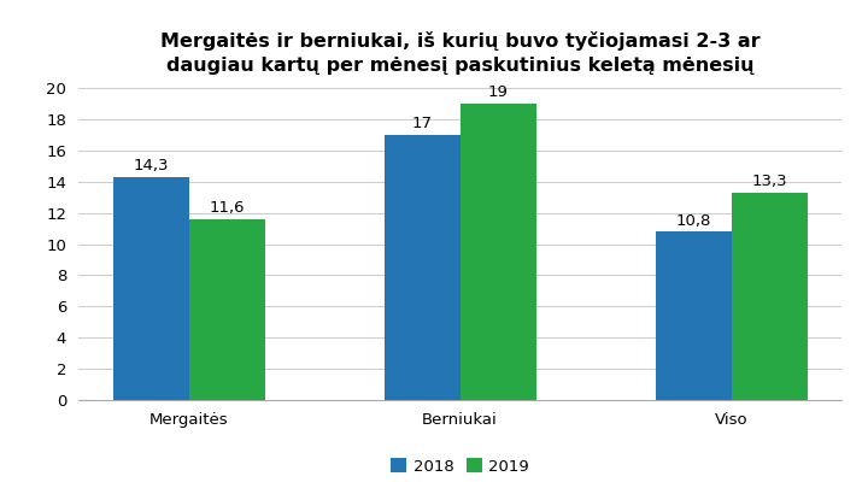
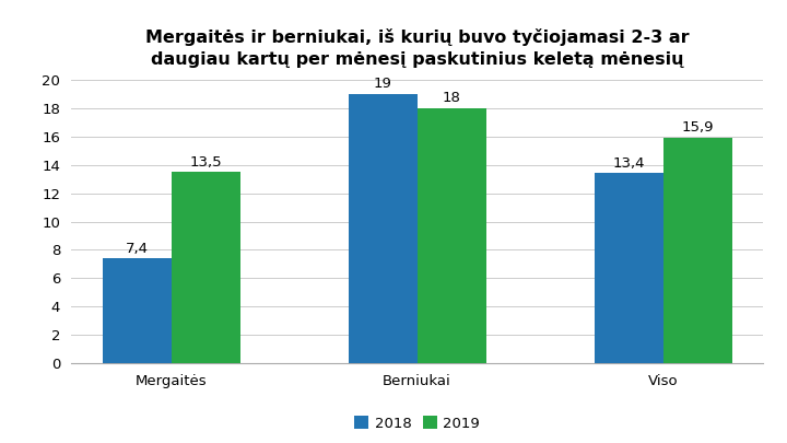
2018/Mergaitės: 14,3 -> 7,4
2019/Mergaitės: 11,6 -> 13,5
2018/Berniukai: 17 -> 19
2019/Berniukai: 19 -> 18
2018/Viso: 10,8 -> 13,4
2019/Viso: 13,3 -> 15,9
